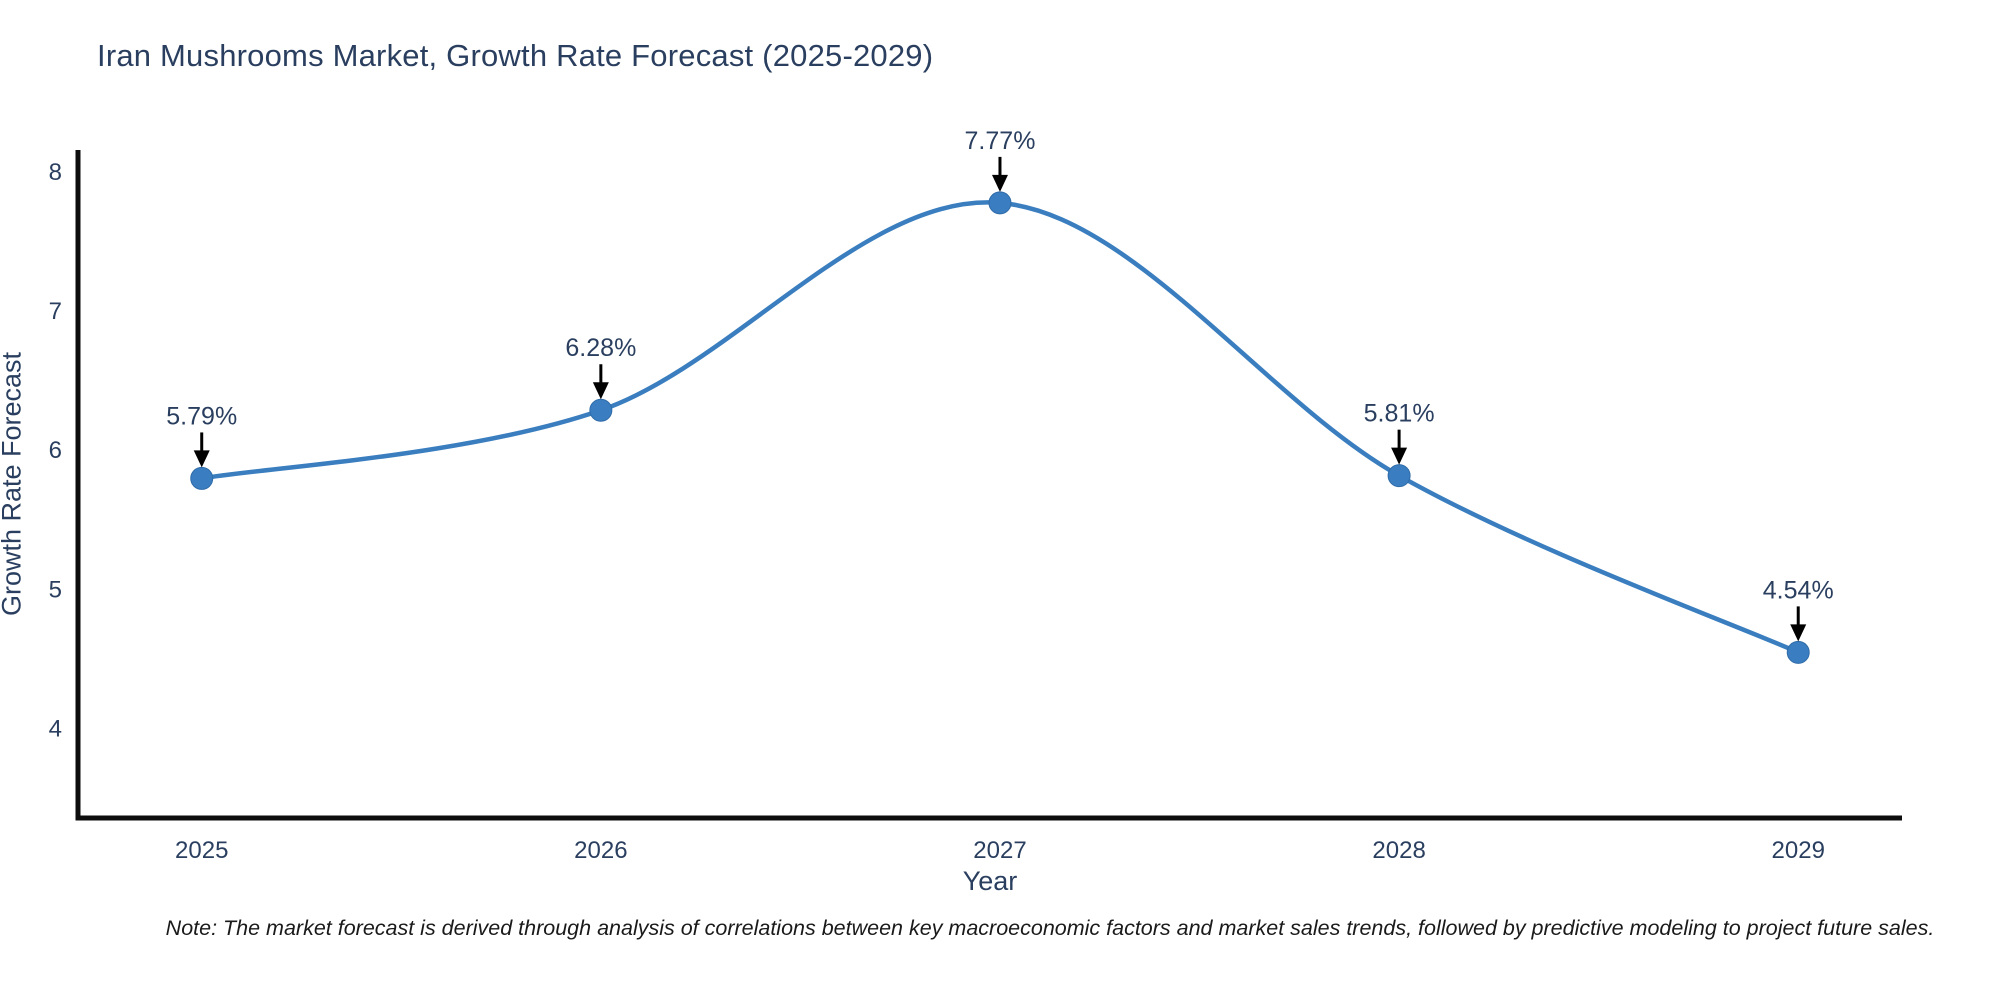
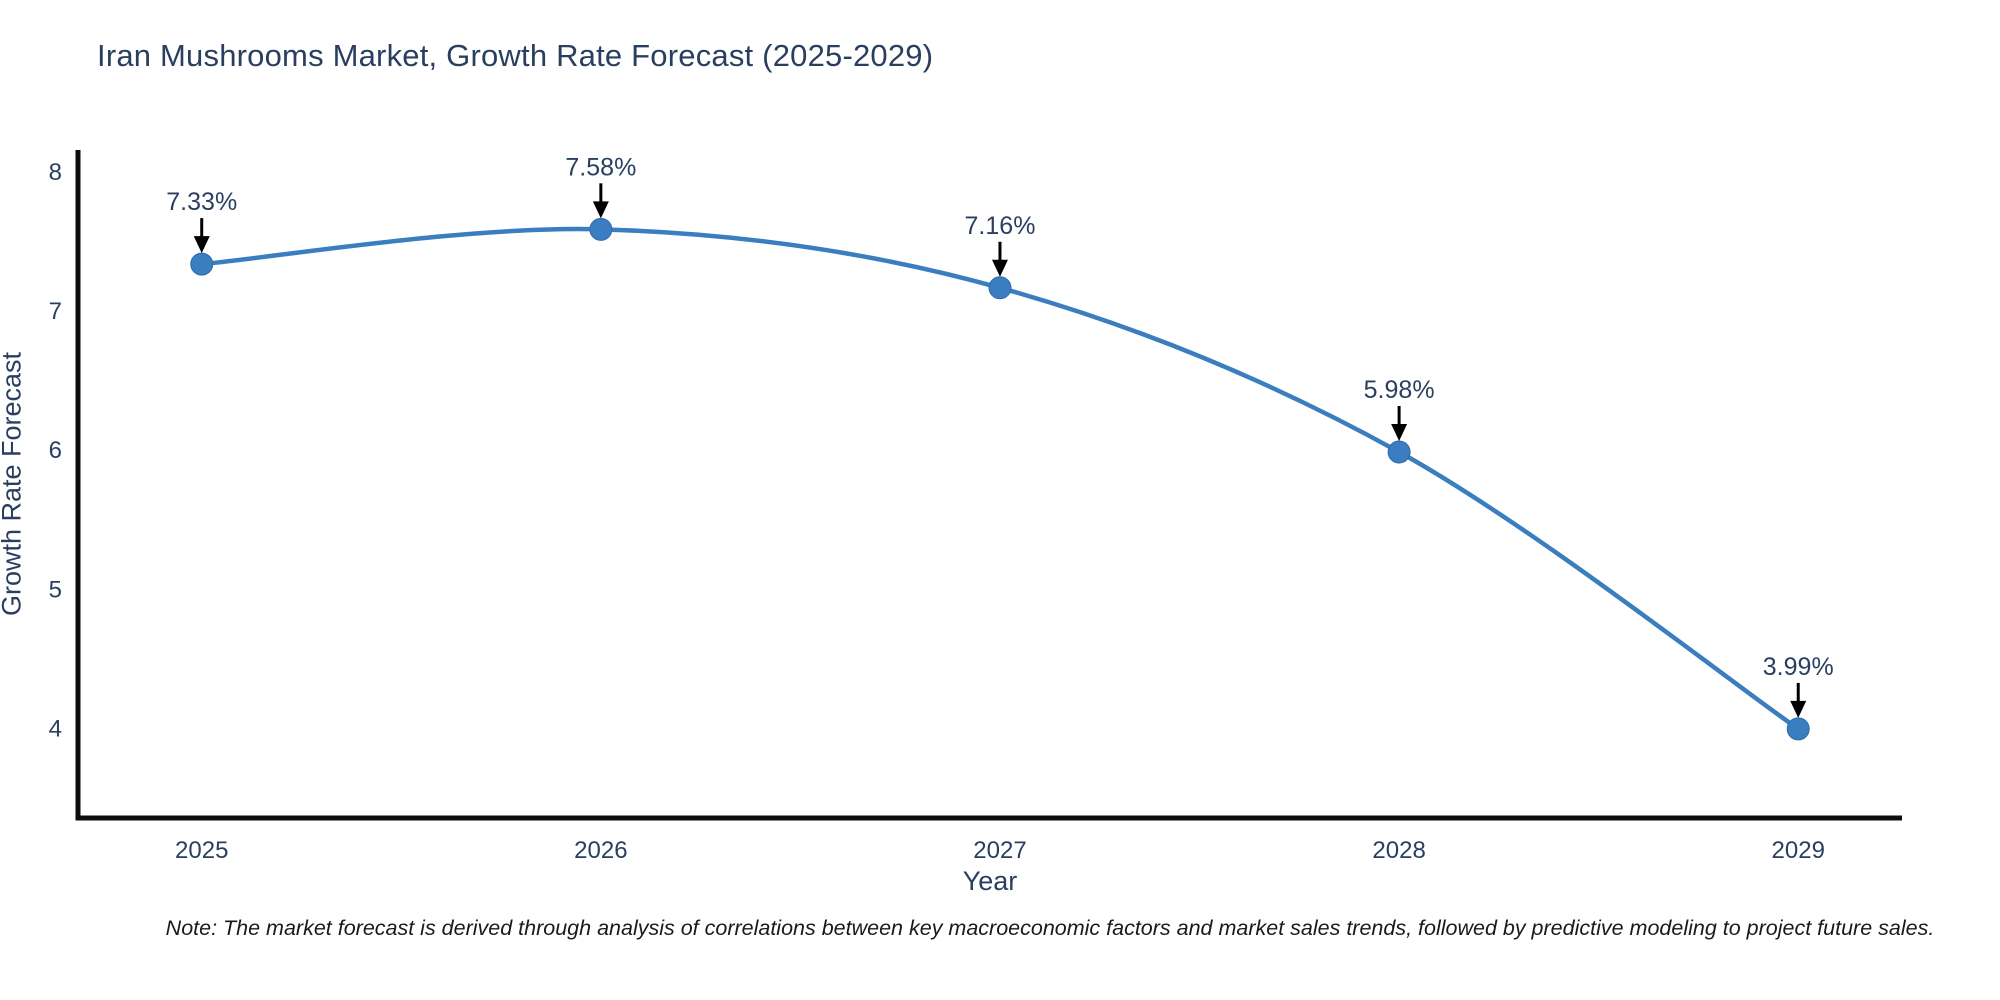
2025: 5.79% -> 7.33%
2026: 6.28% -> 7.58%
2027: 7.77% -> 7.16%
2028: 5.81% -> 5.98%
2029: 4.54% -> 3.99%
